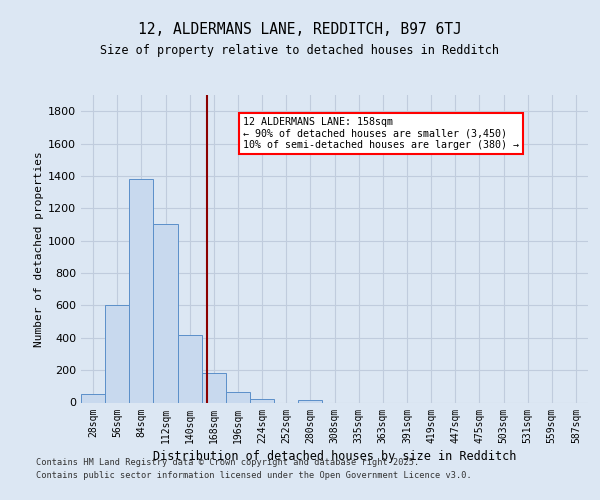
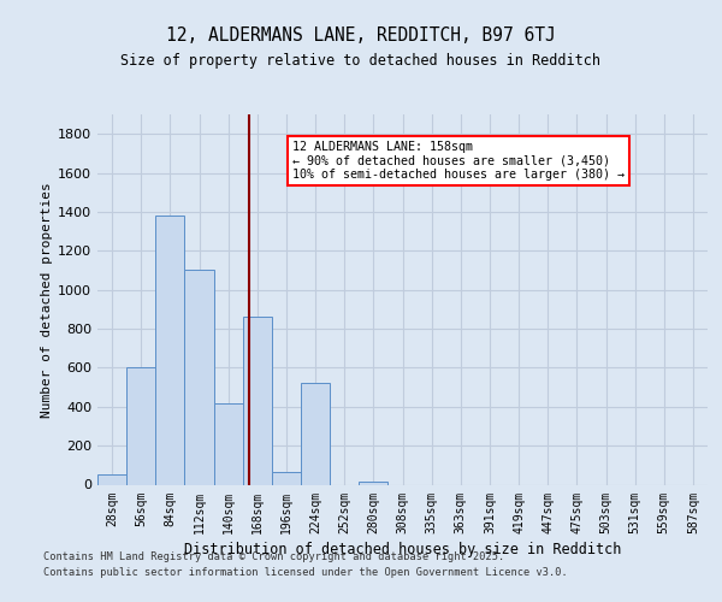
168sqm: 180 -> 860
224sqm: 20 -> 520
